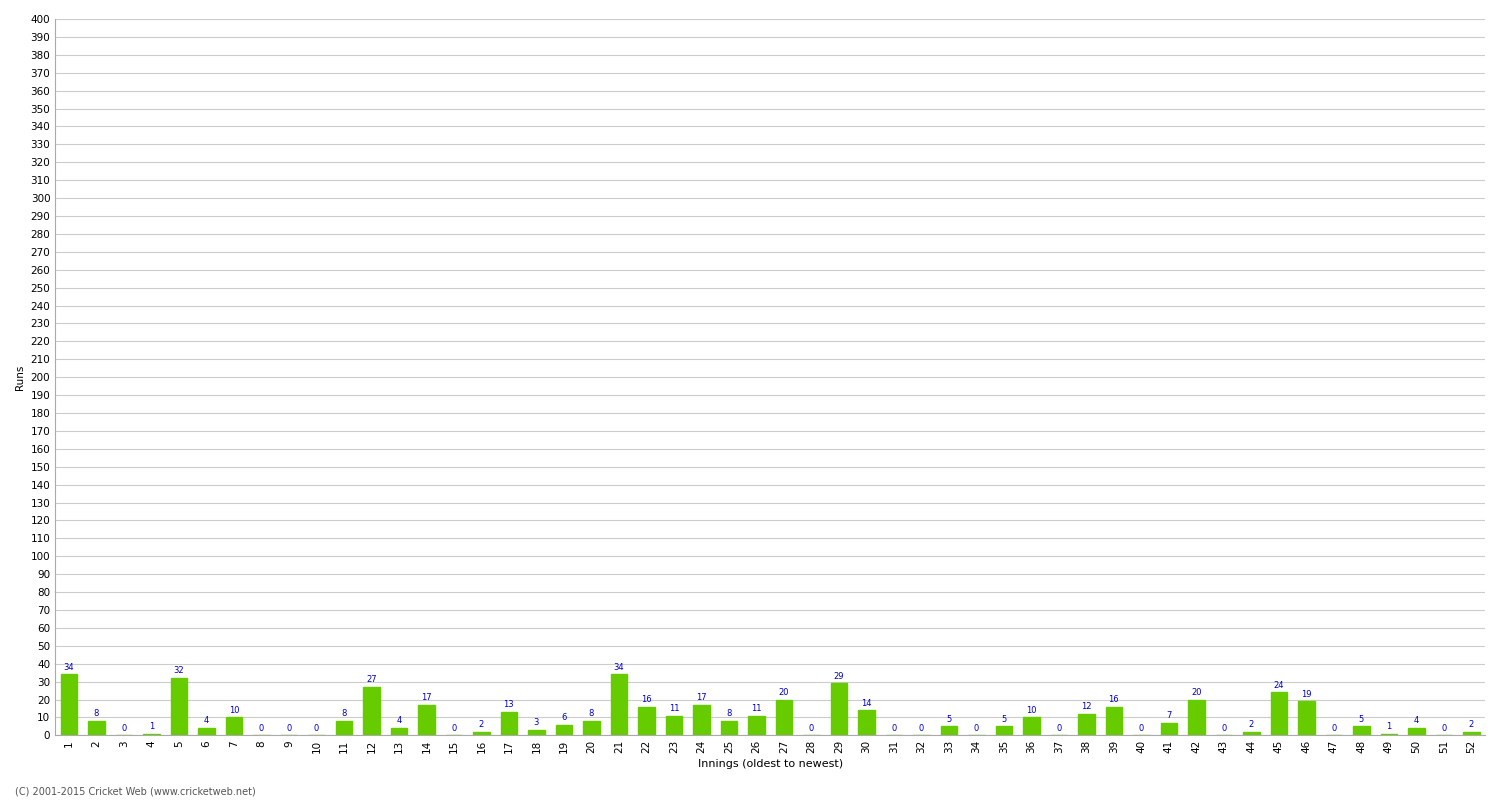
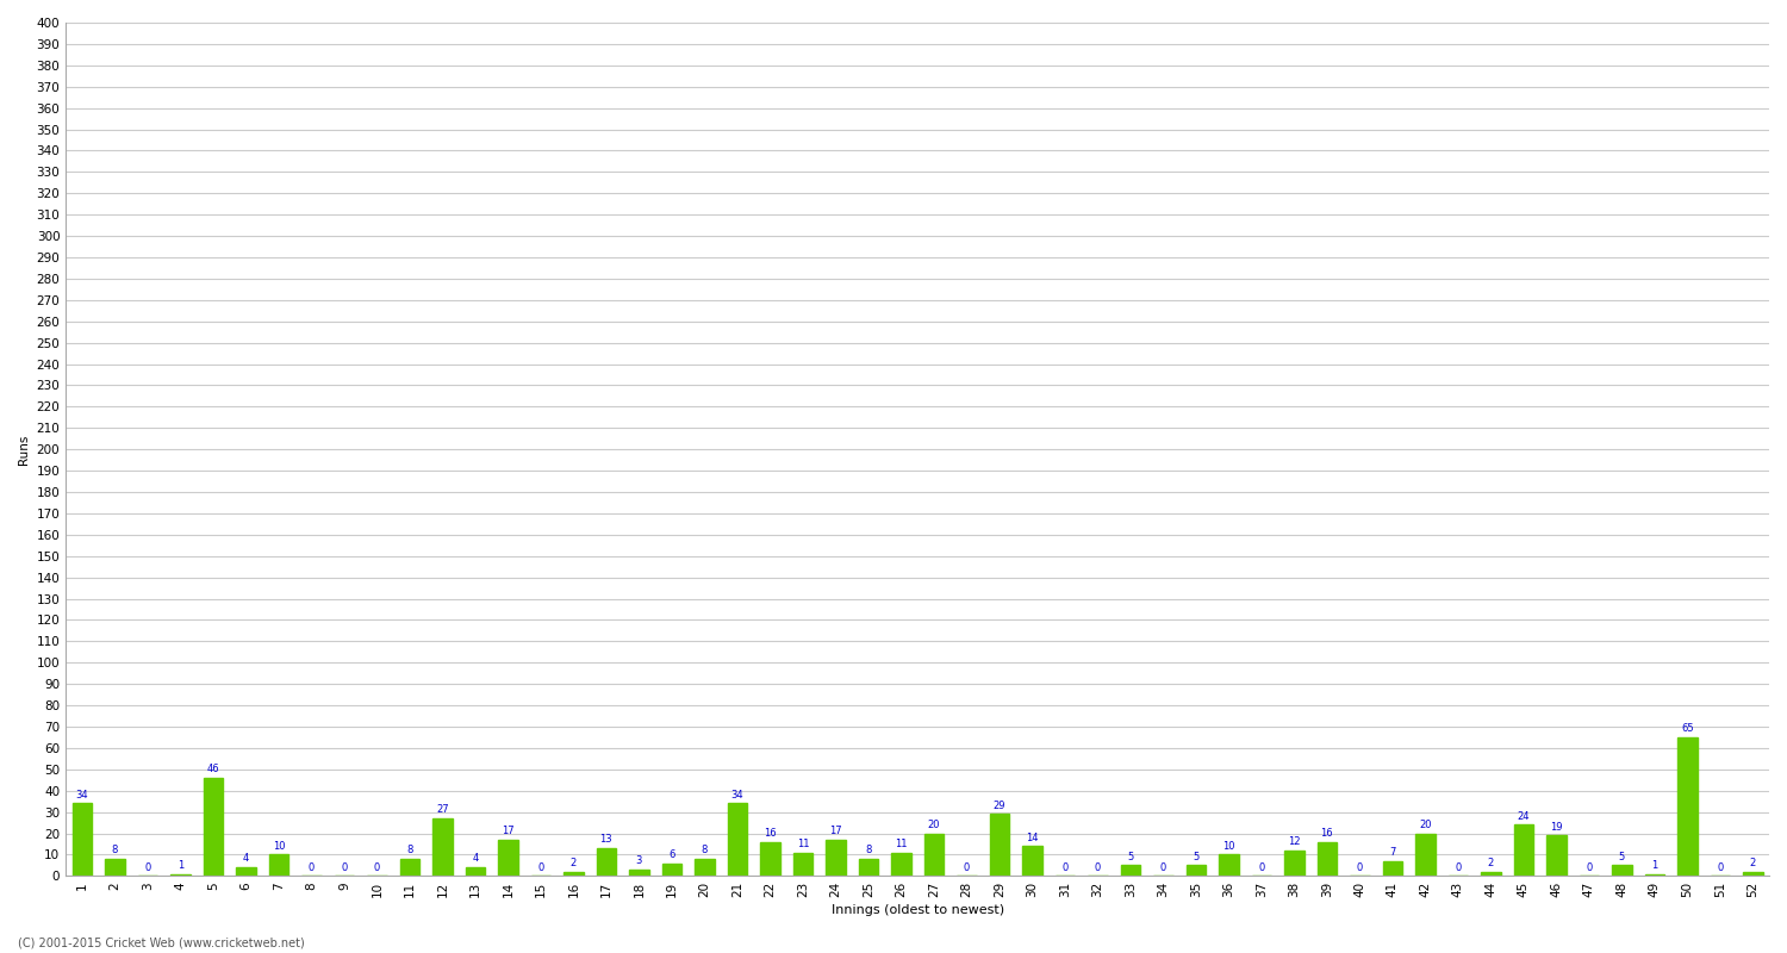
5: 32 -> 46
50: 4 -> 65
